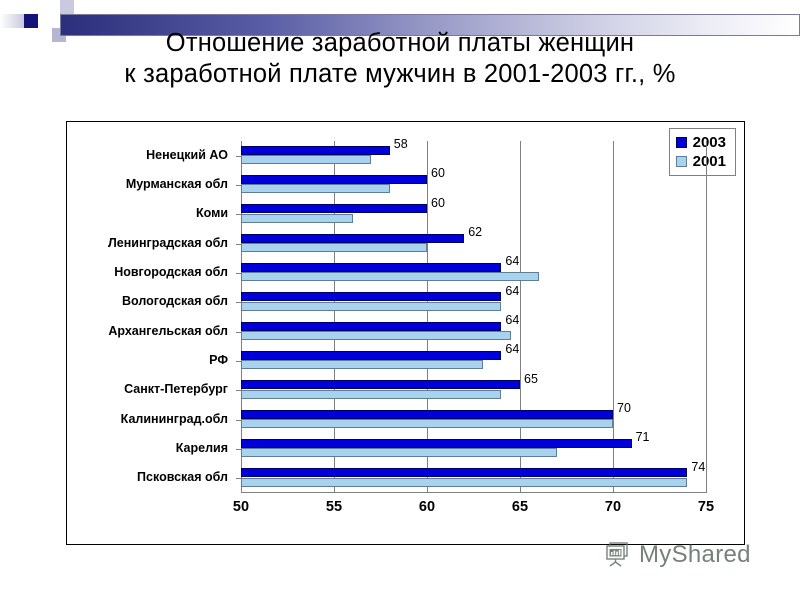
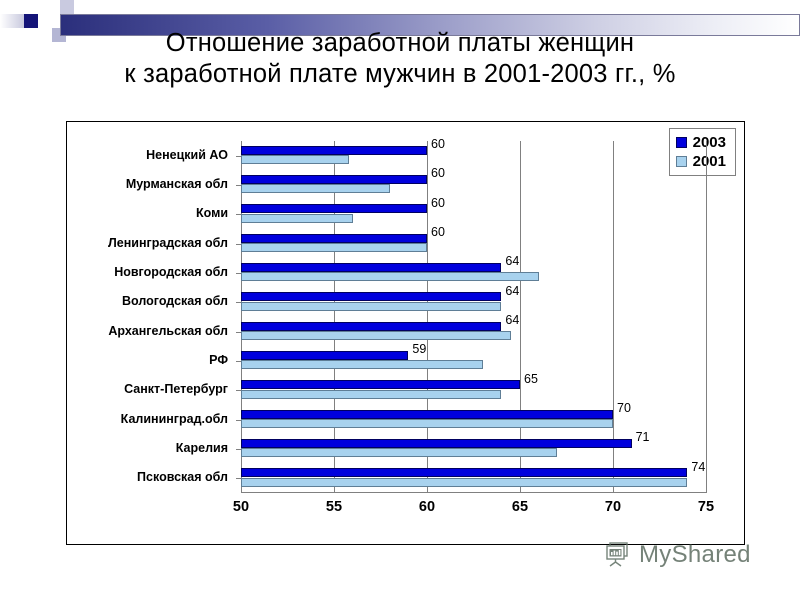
2003/Ненецкий АО: 58 -> 60
2001/Ненецкий АО: 57.0 -> 55.8
2003/Ленинградская обл: 62 -> 60
2003/РФ: 64 -> 59
